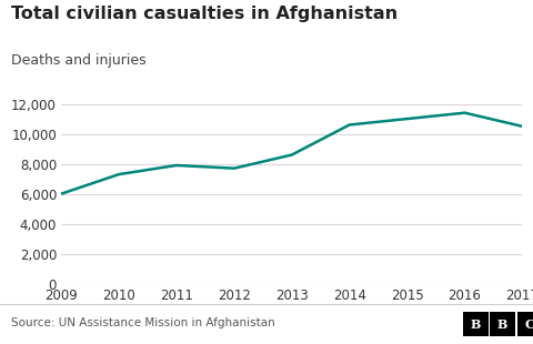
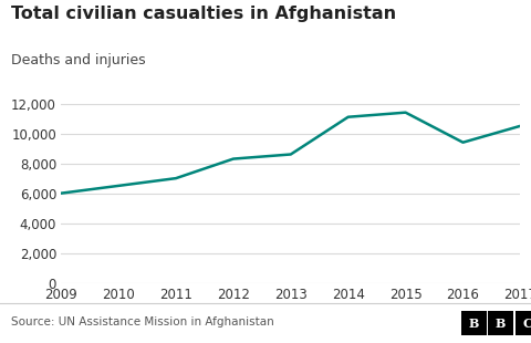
2010: 7,300 -> 6,500
2011: 7,900 -> 7,000
2012: 7,700 -> 8,300
2014: 10,600 -> 11,100
2015: 11,000 -> 11,400
2016: 11,400 -> 9,400
